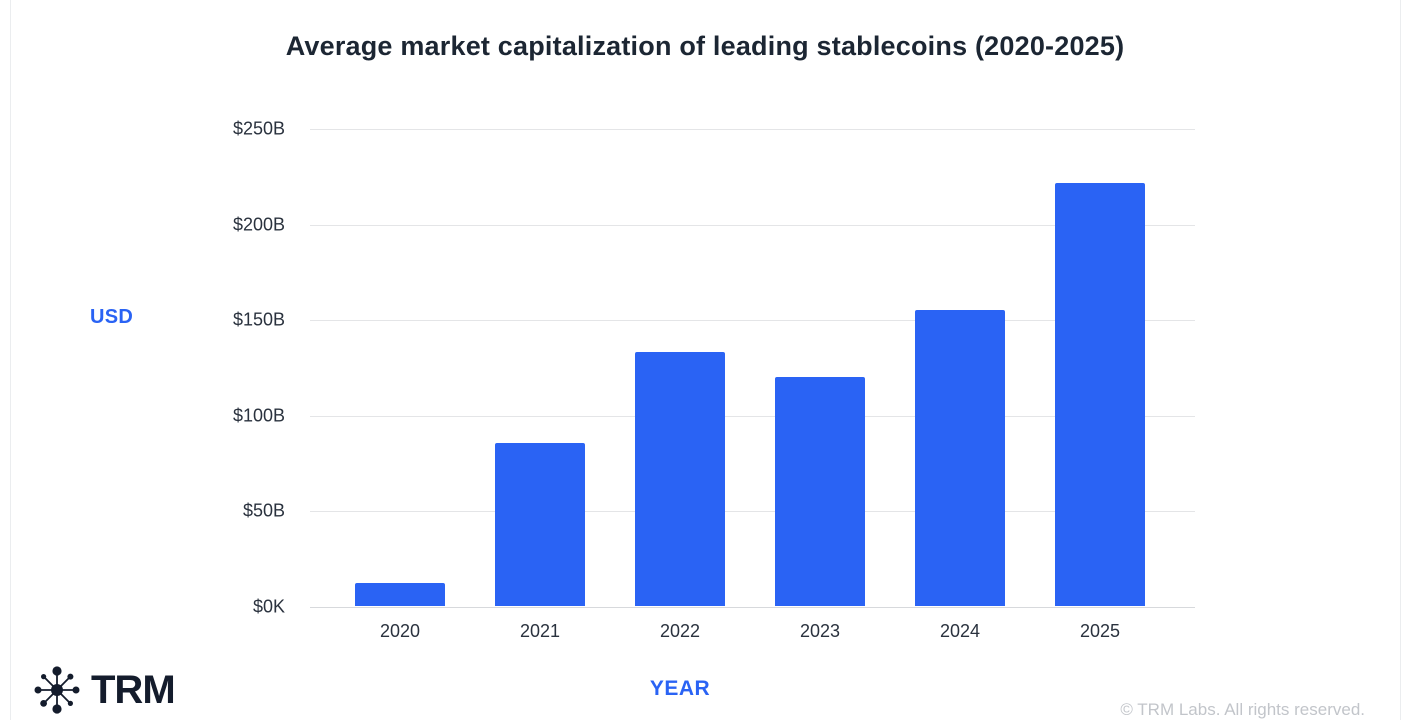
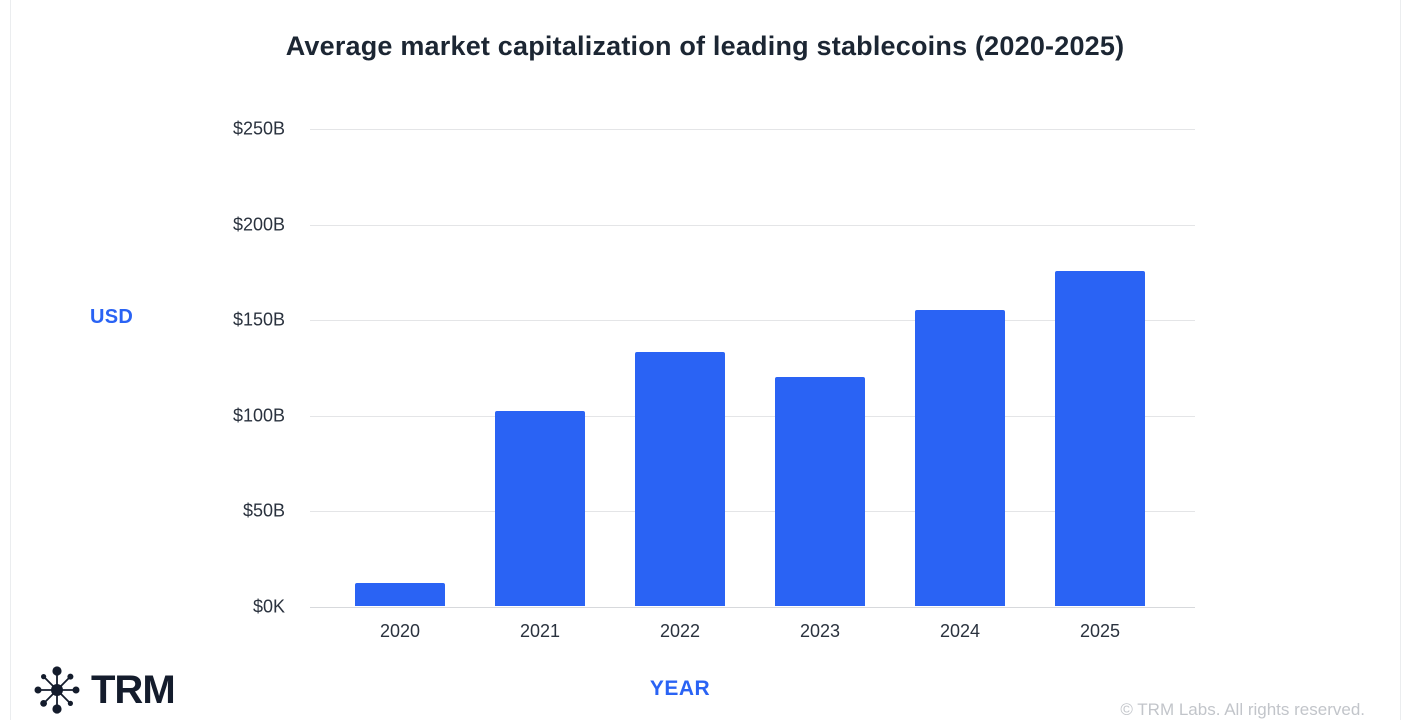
2021: $85B -> $102B
2025: $221B -> $175B
